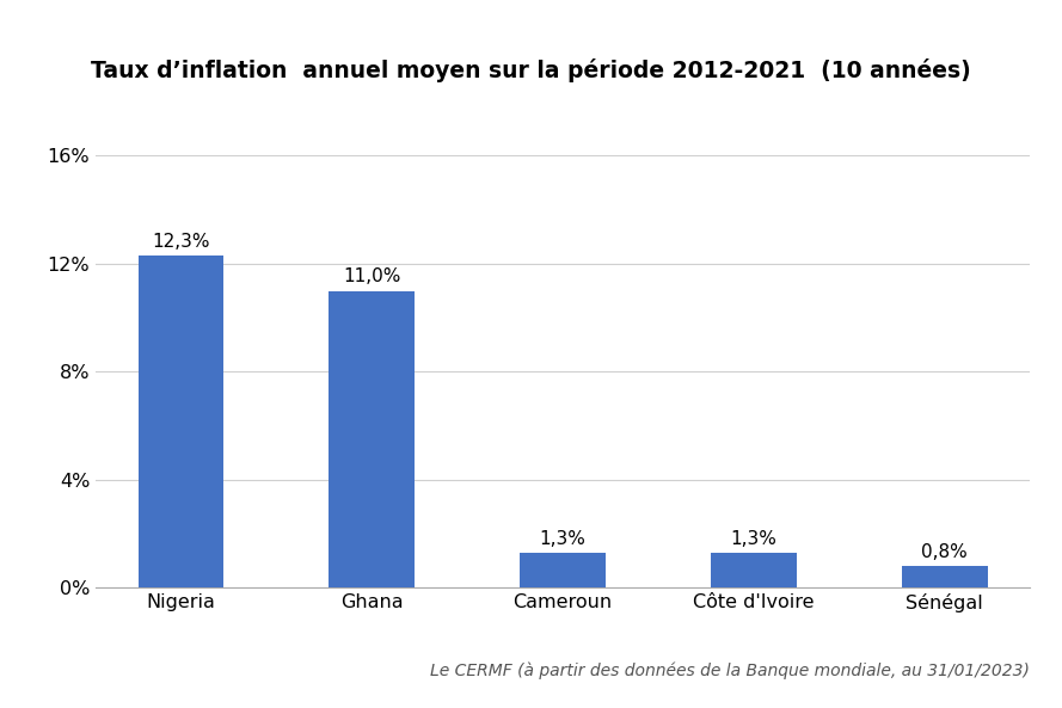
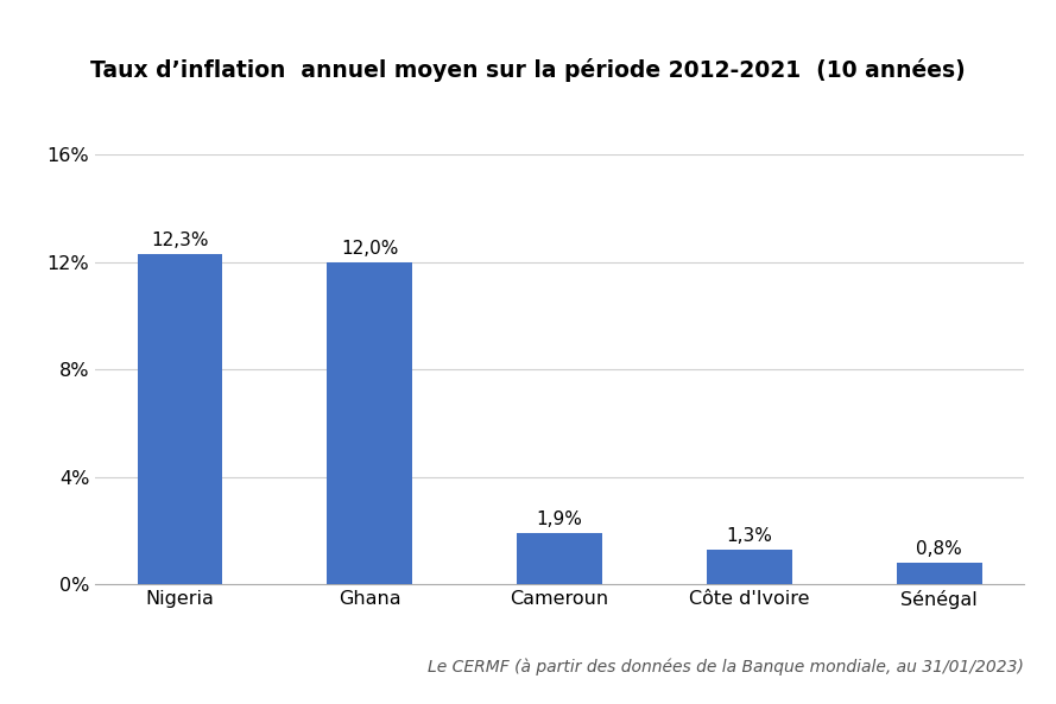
Ghana: 11,0% -> 12,0%
Cameroun: 1,3% -> 1,9%
